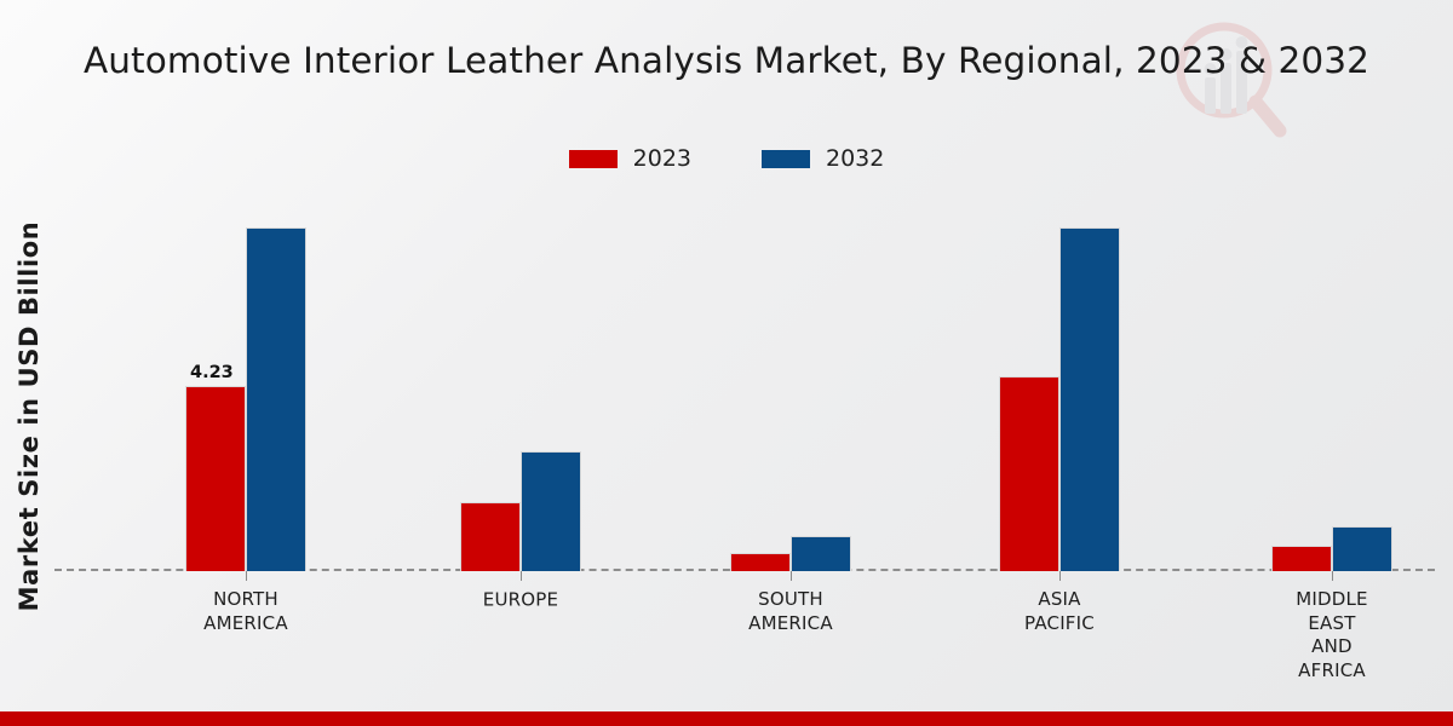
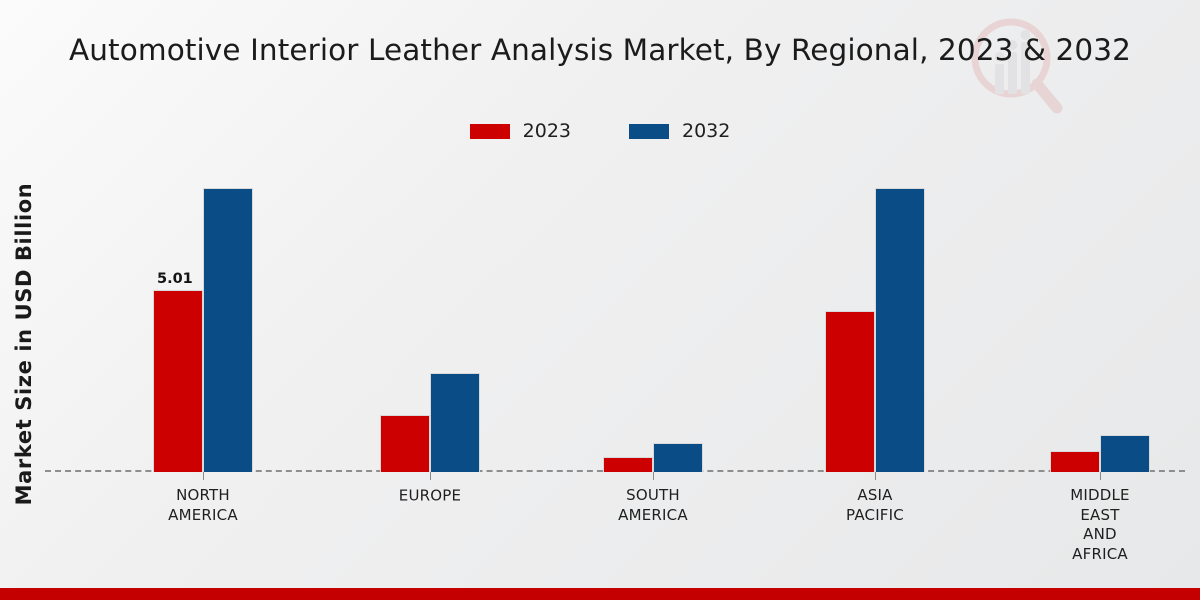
2023/NORTH AMERICA: 4.23 -> 5.01
